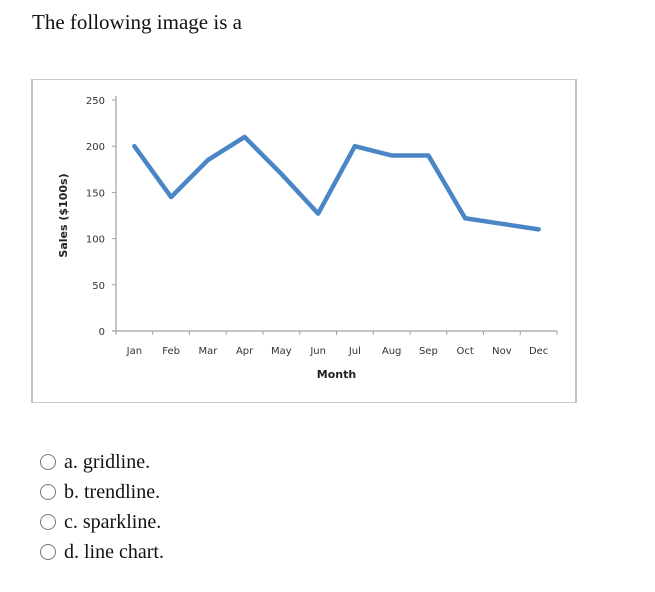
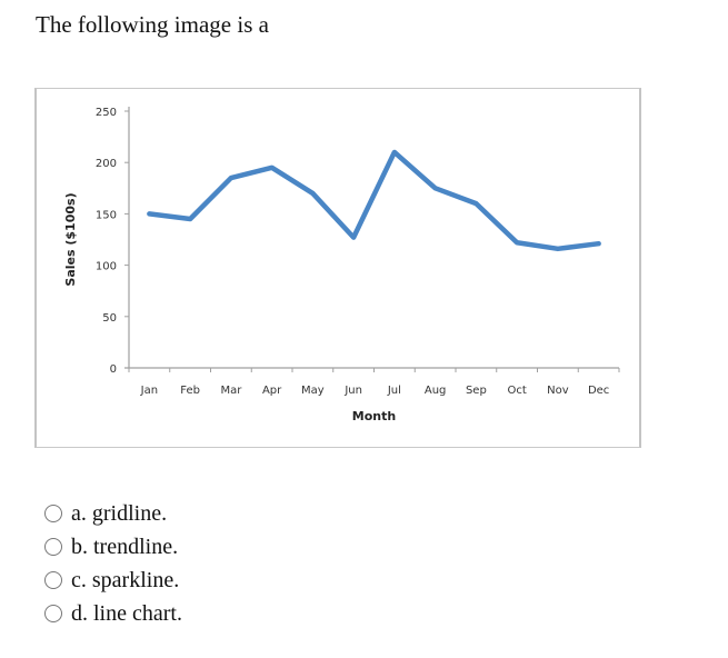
Jan: 200 -> 150
Apr: 210 -> 200
Jul: 200 -> 210
Aug: 190 -> 180
Sep: 190 -> 160
Dec: 110 -> 120
